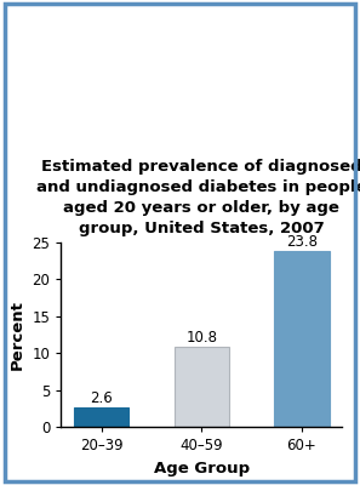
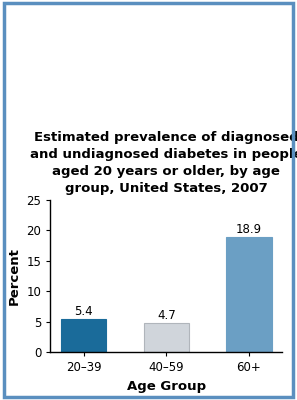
20–39: 2.6 -> 5.4
40–59: 10.8 -> 4.7
60+: 23.8 -> 18.9
